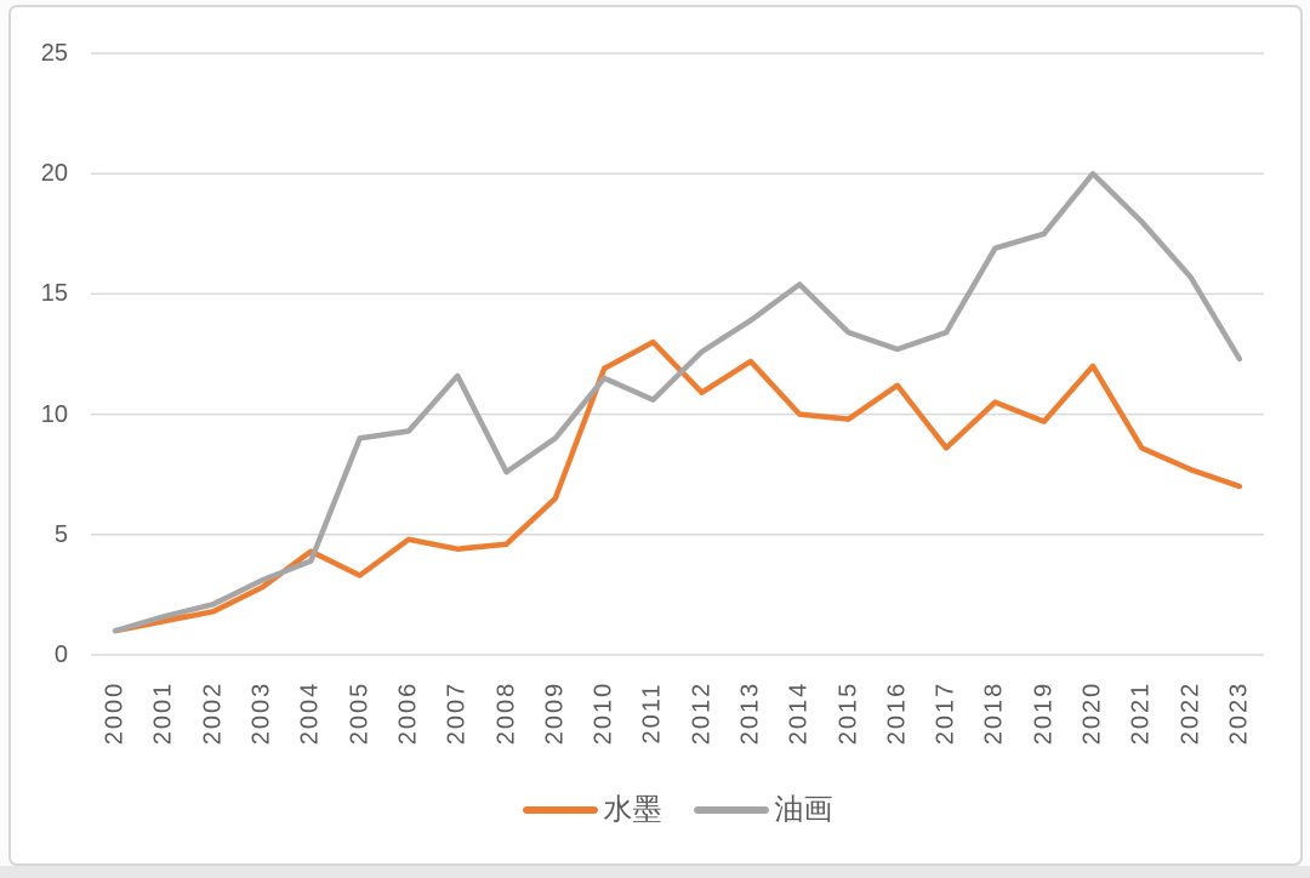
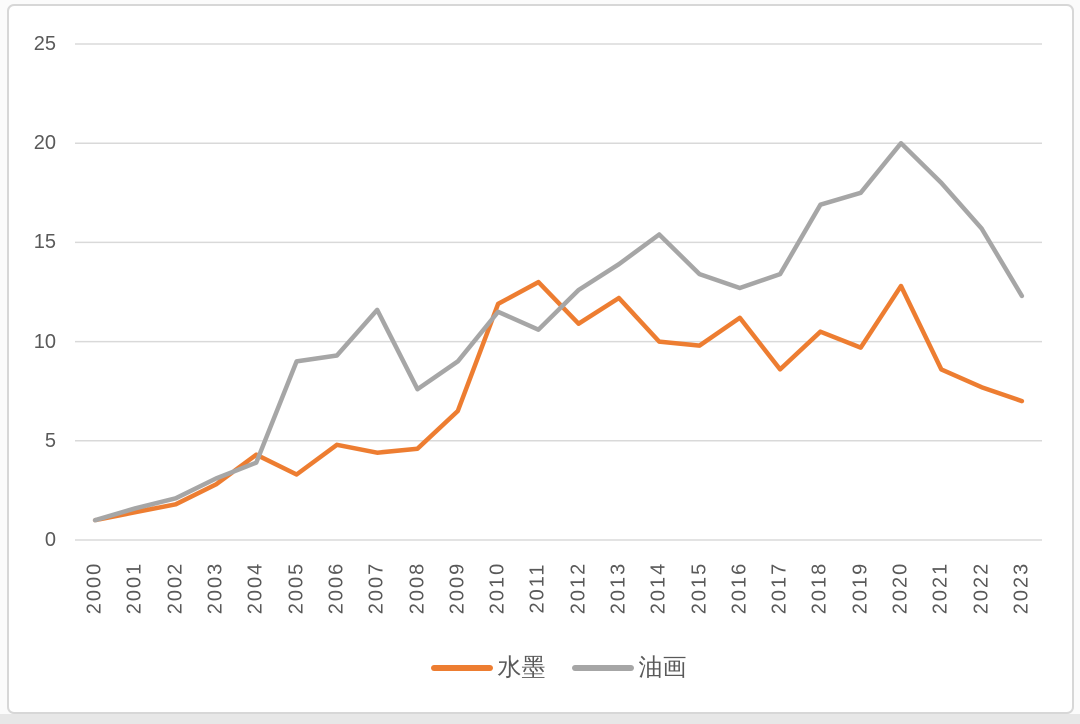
水墨/2020: 12.0 -> 12.8
